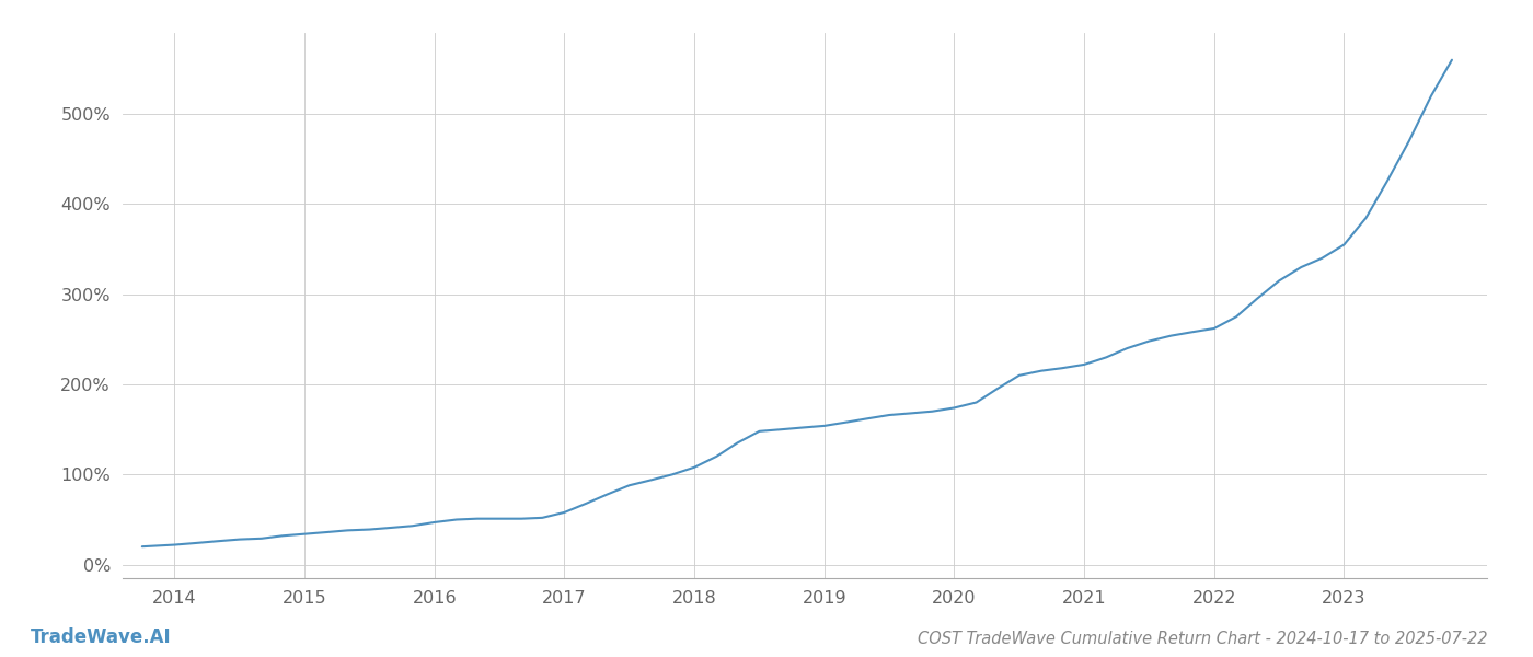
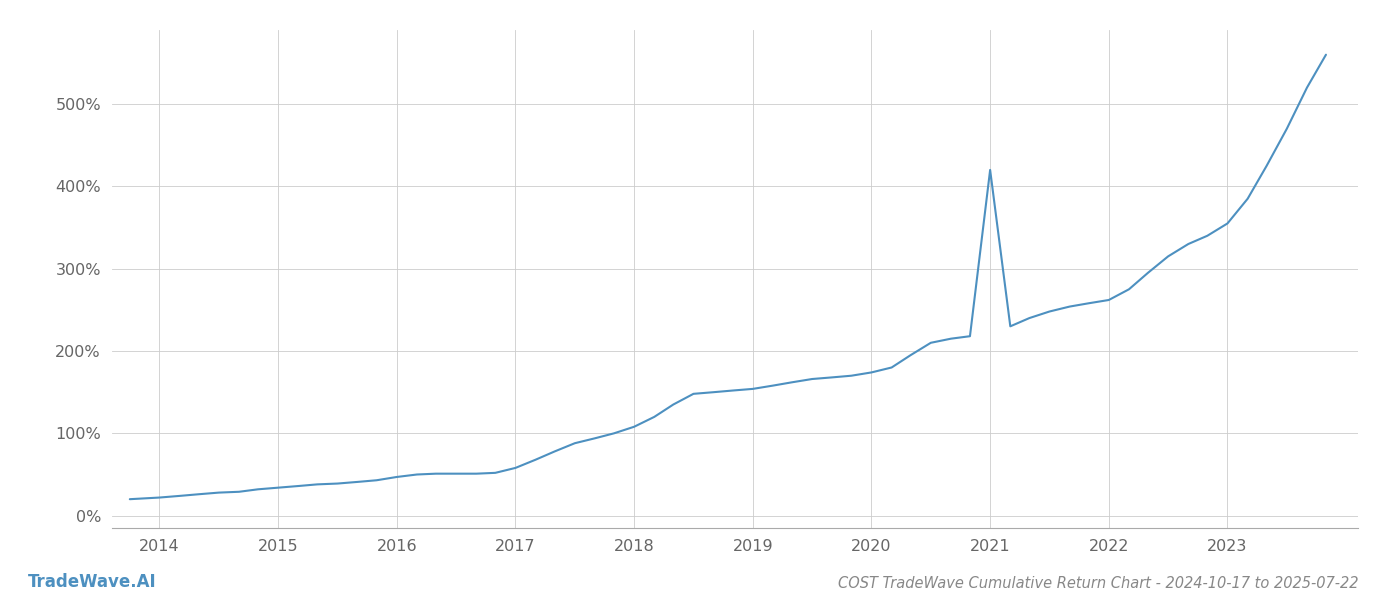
2021: 222% -> 420%
